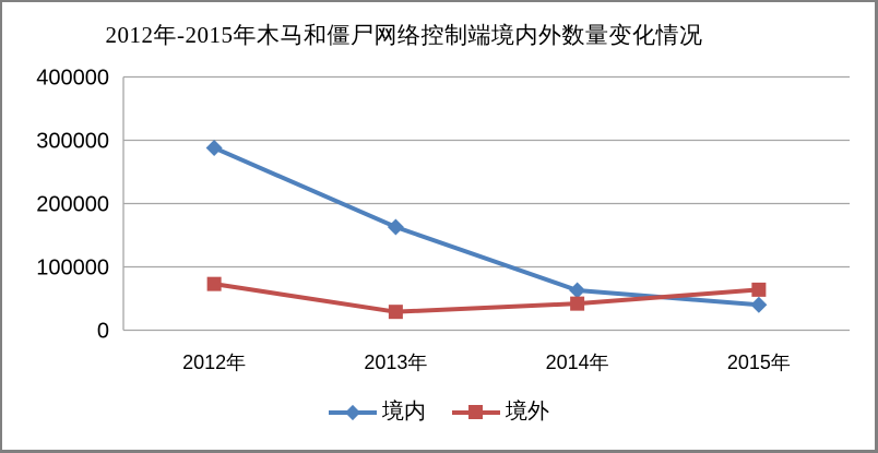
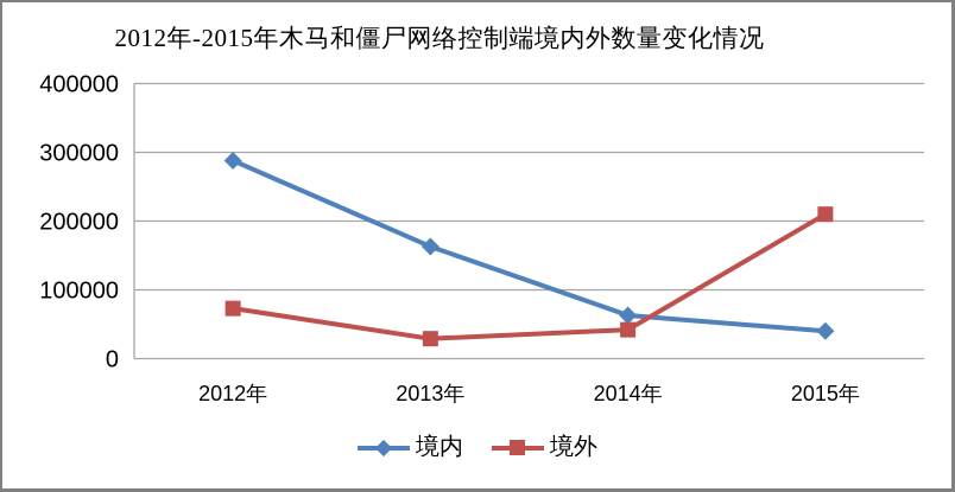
境外/2015年: 60000 -> 210000
